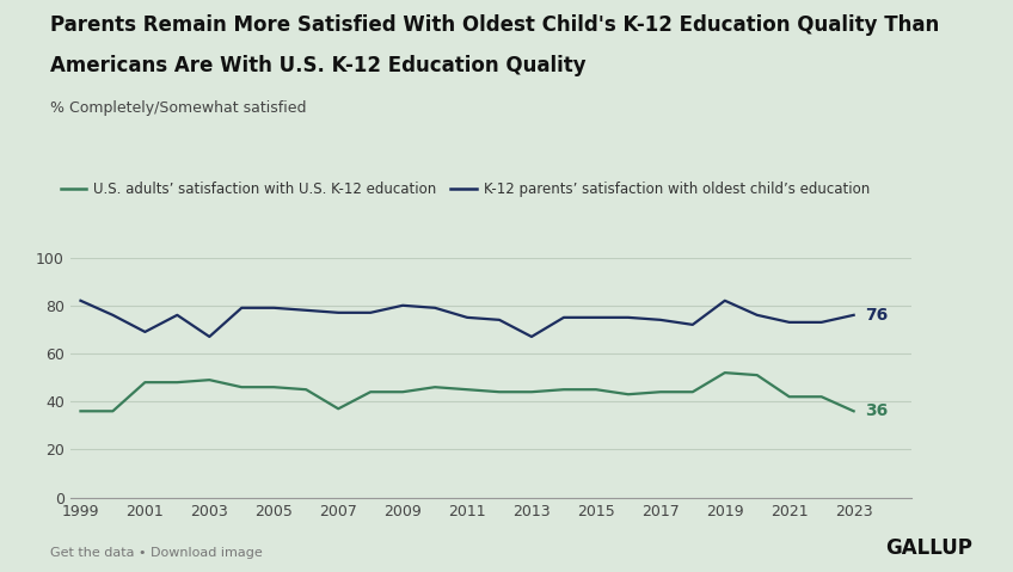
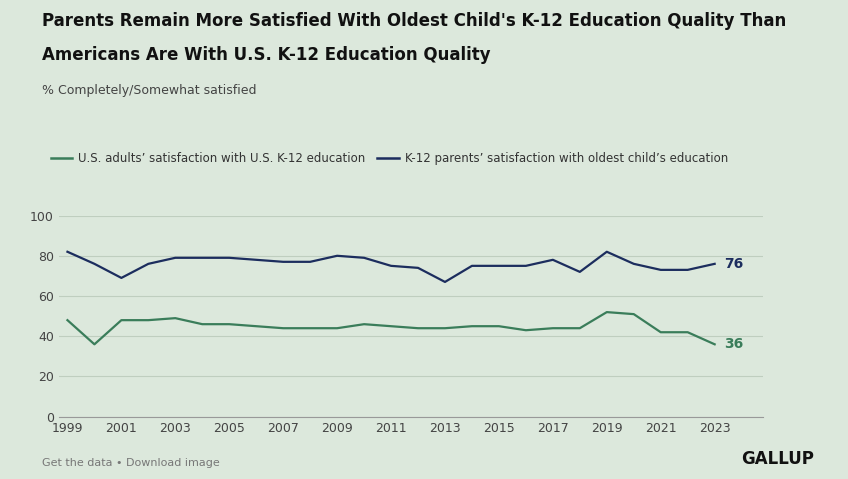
U.S. adults’ satisfaction with U.S. K-12 education/1999: 36 -> 48
K-12 parents’ satisfaction with oldest child’s education/2003: 67 -> 79
U.S. adults’ satisfaction with U.S. K-12 education/2007: 37 -> 44
K-12 parents’ satisfaction with oldest child’s education/2017: 74 -> 78
